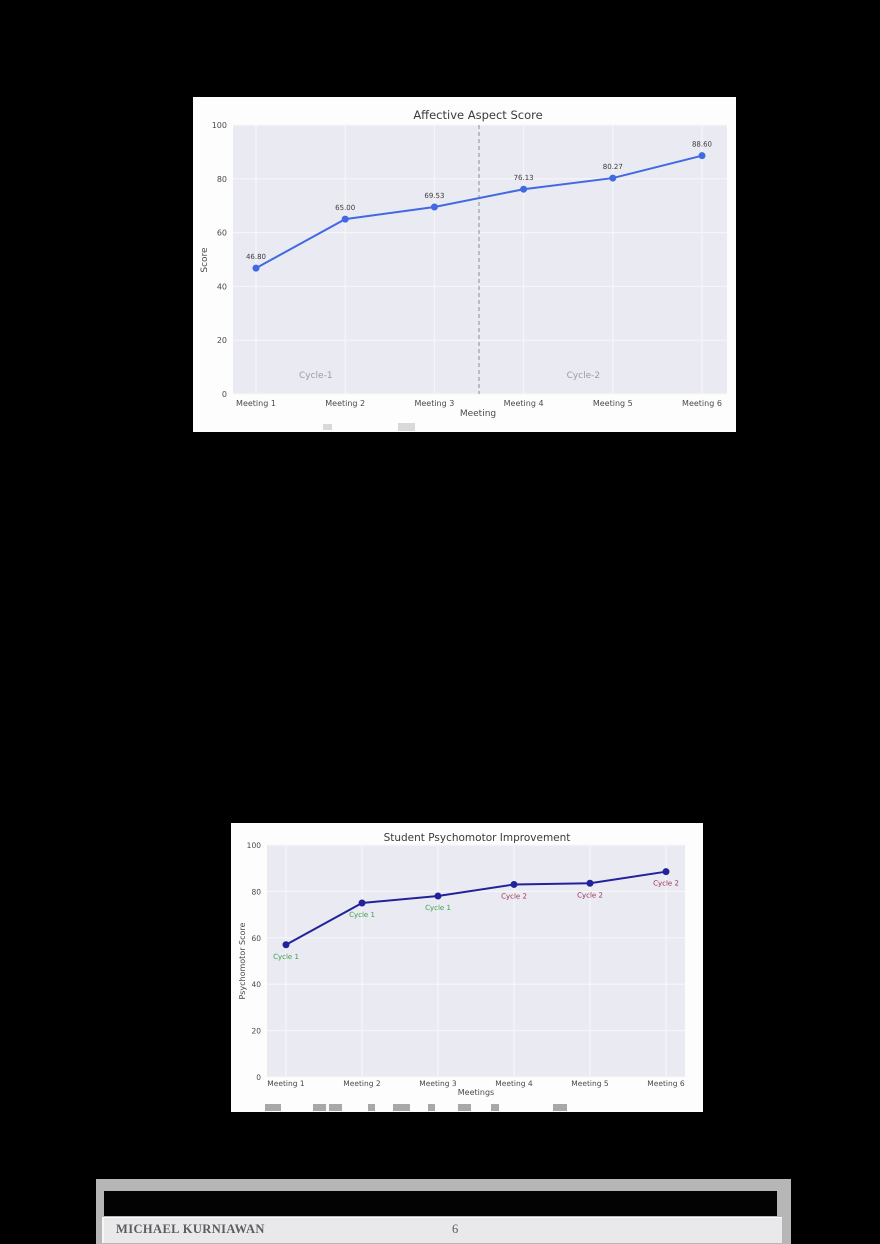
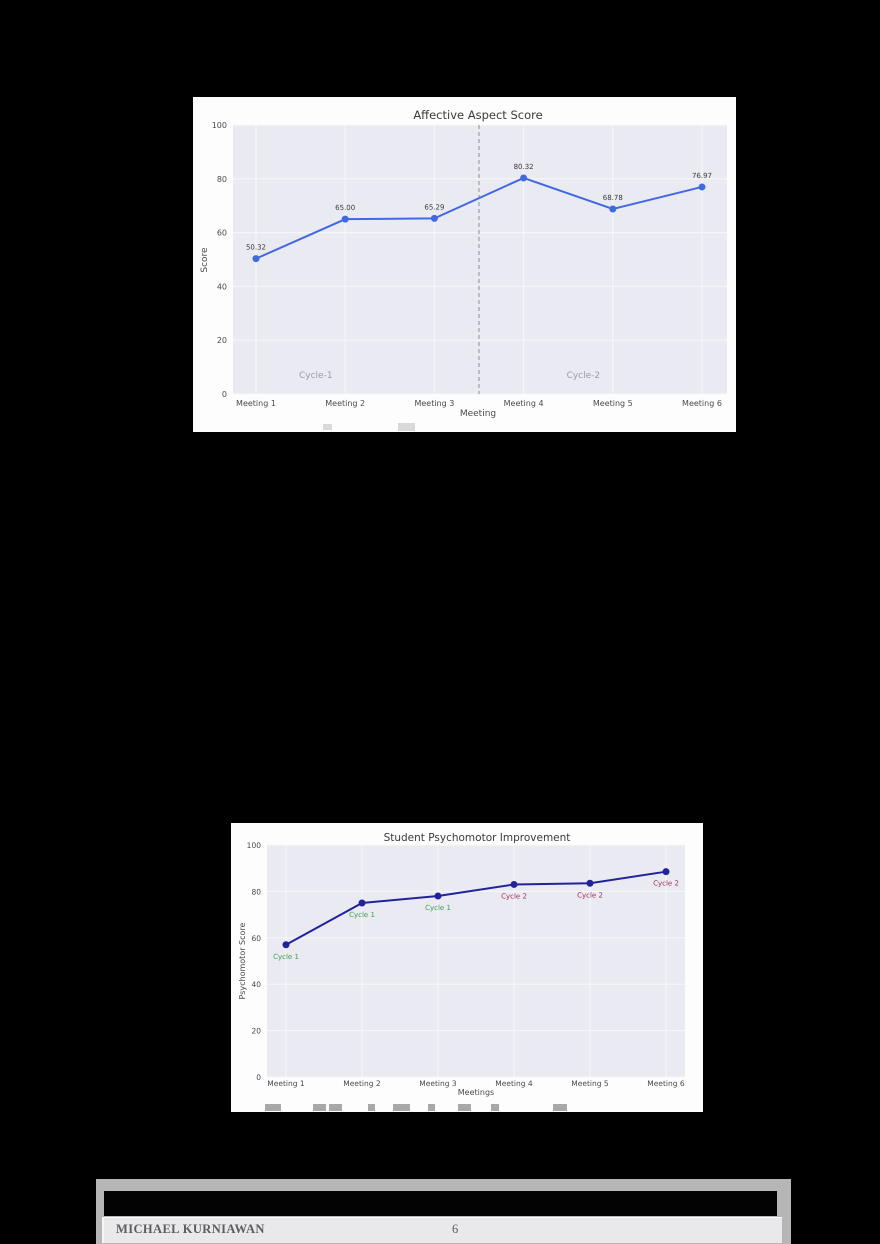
Affective Aspect Score/Meeting 1: 46.80 -> 50.32
Affective Aspect Score/Meeting 3: 69.53 -> 65.29
Affective Aspect Score/Meeting 4: 76.13 -> 80.32
Affective Aspect Score/Meeting 5: 80.27 -> 68.78
Affective Aspect Score/Meeting 6: 88.60 -> 76.97
